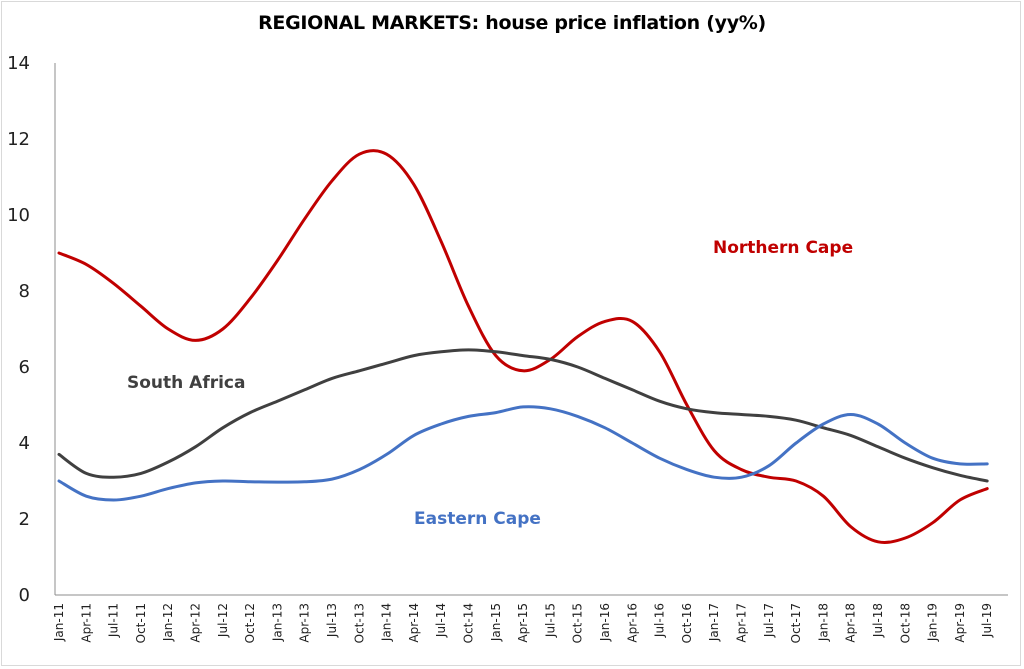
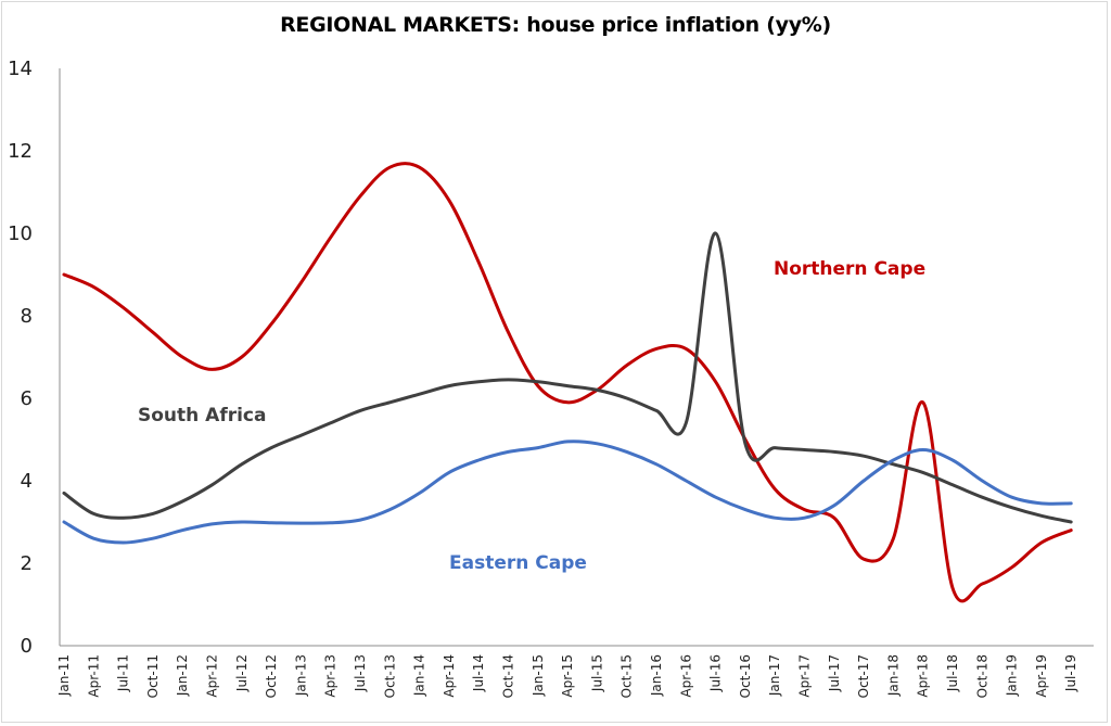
South Africa/Jul-16: 5.1 -> 10.0
Northern Cape/Oct-17: 3.0 -> 2.1
Northern Cape/Apr-18: 1.8 -> 5.9
